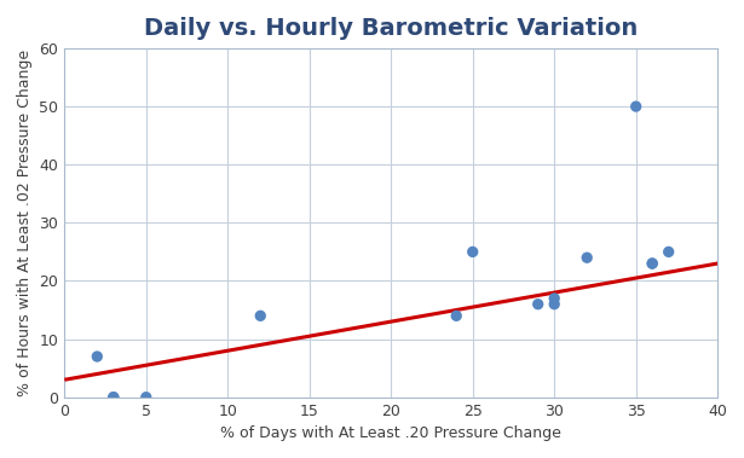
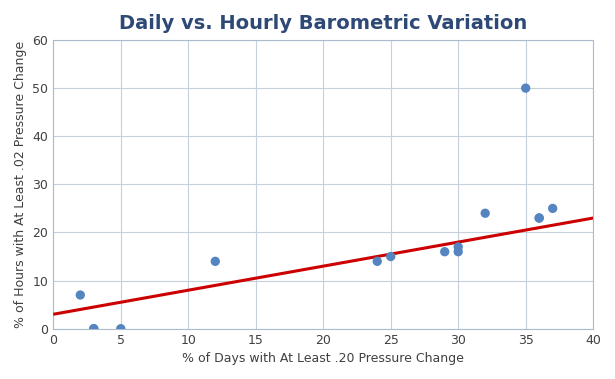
25: 25 -> 15
